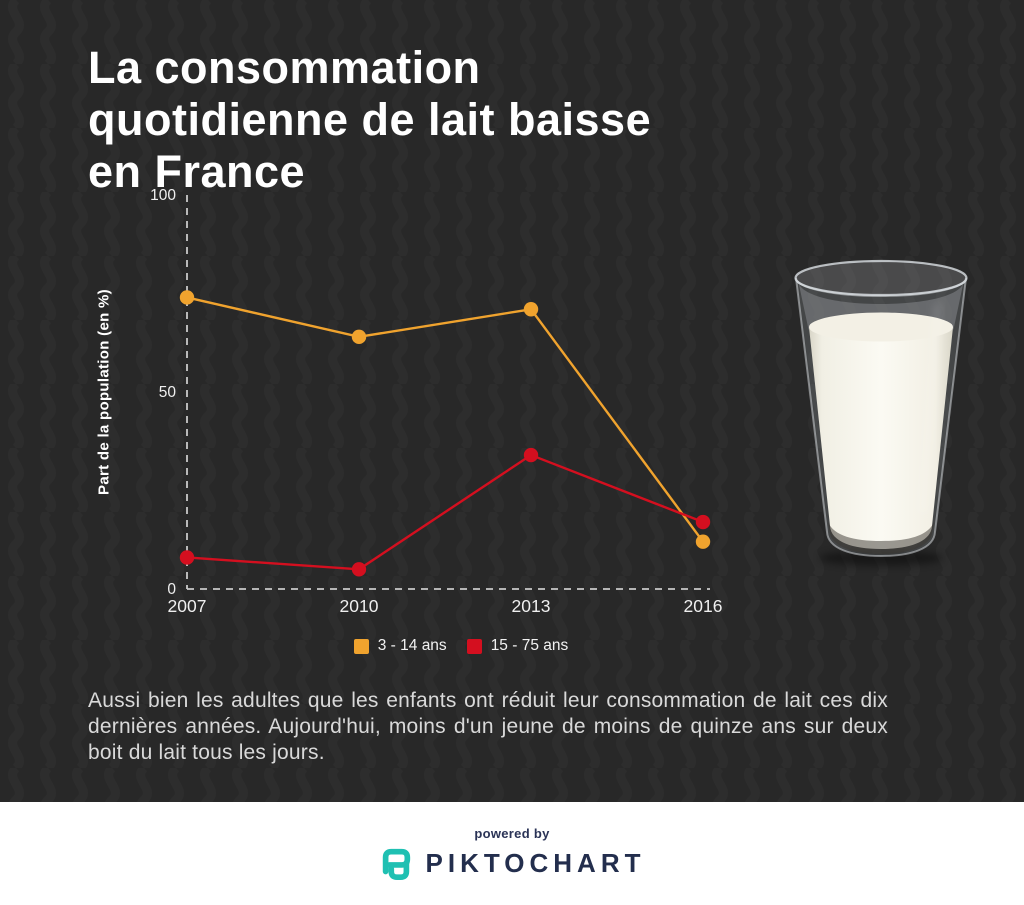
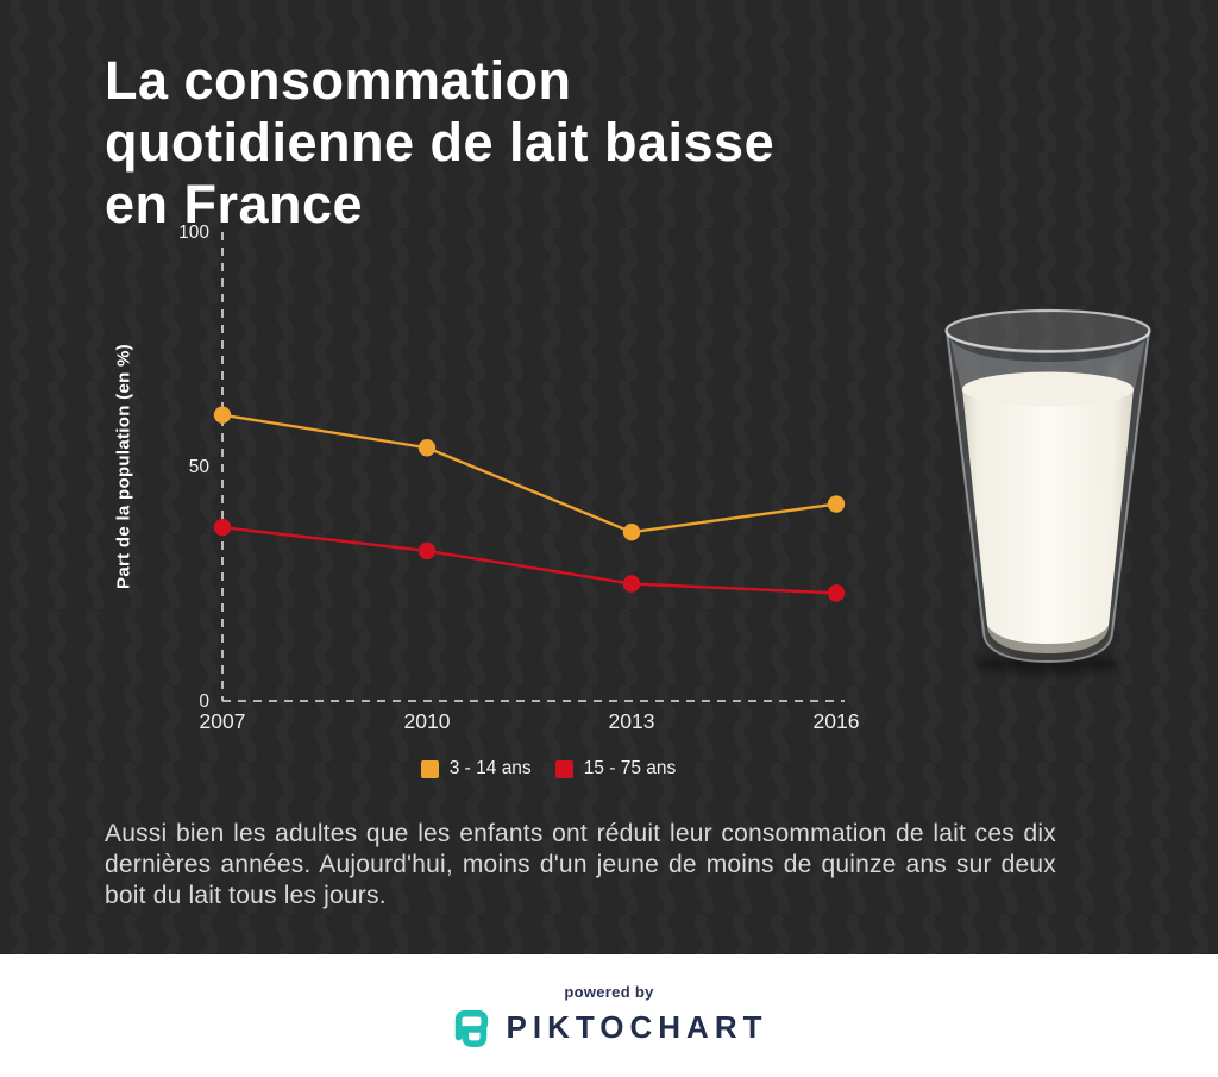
3 - 14 ans/2007: 74 -> 61
15 - 75 ans/2007: 8 -> 37
3 - 14 ans/2010: 64 -> 54
15 - 75 ans/2010: 5 -> 32
3 - 14 ans/2013: 71 -> 36
15 - 75 ans/2013: 34 -> 25
3 - 14 ans/2016: 12 -> 42
15 - 75 ans/2016: 17 -> 23
